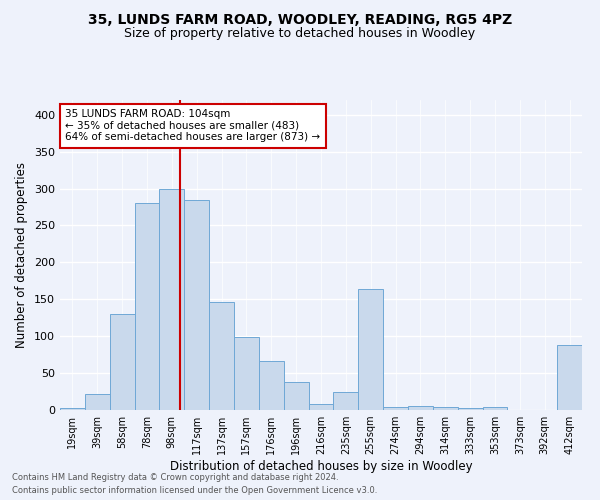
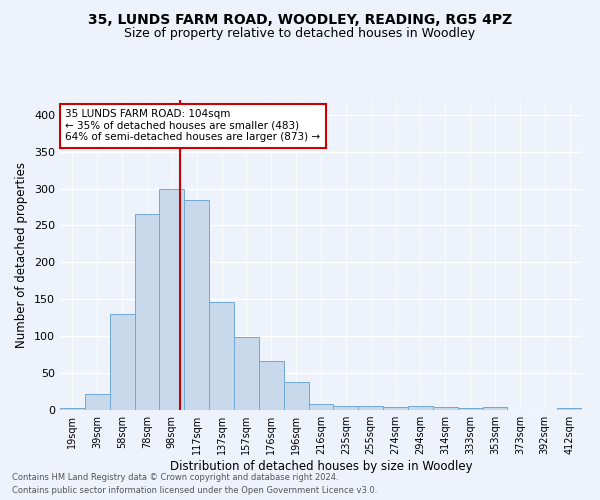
78sqm: 280 -> 265
235sqm: 24 -> 5
255sqm: 164 -> 5
412sqm: 88 -> 3
